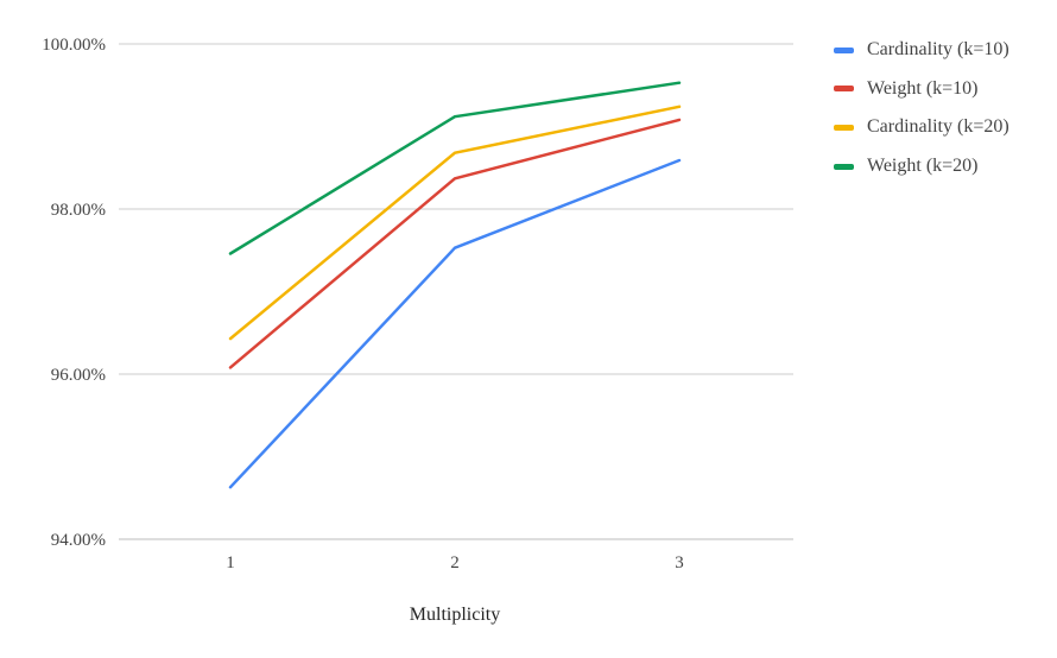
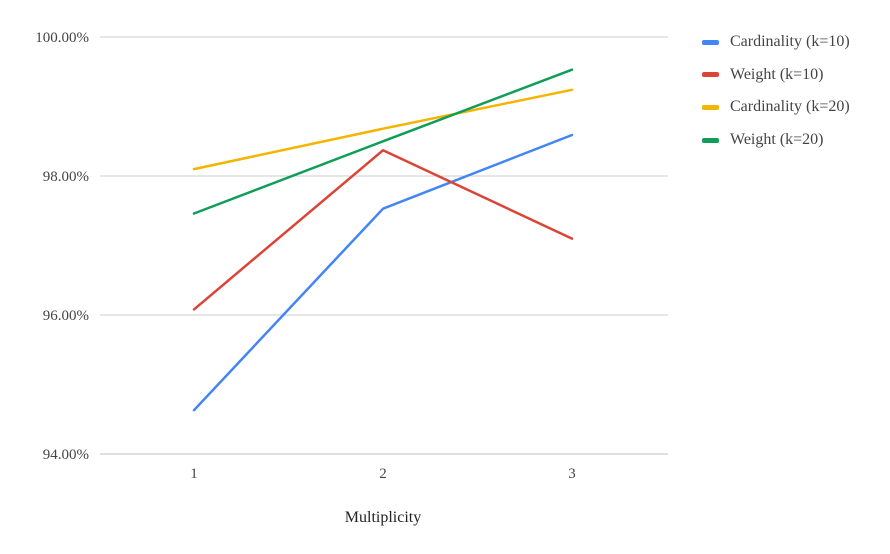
Cardinality (k=20)/1: 96.4% -> 98.1%
Weight (k=20)/2: 99.1% -> 98.5%
Weight (k=10)/3: 99.1% -> 97.1%
